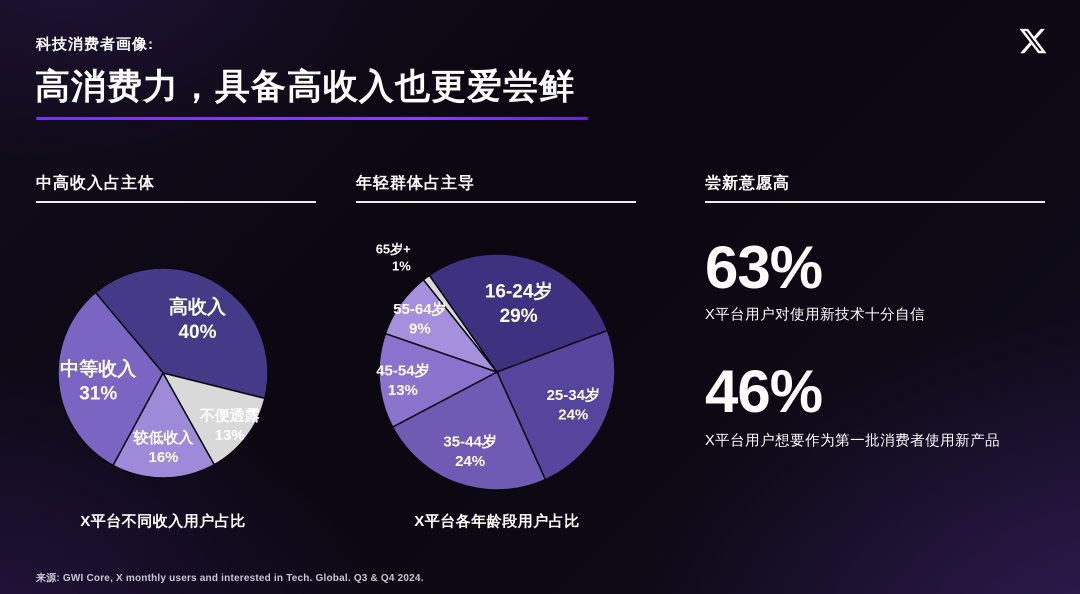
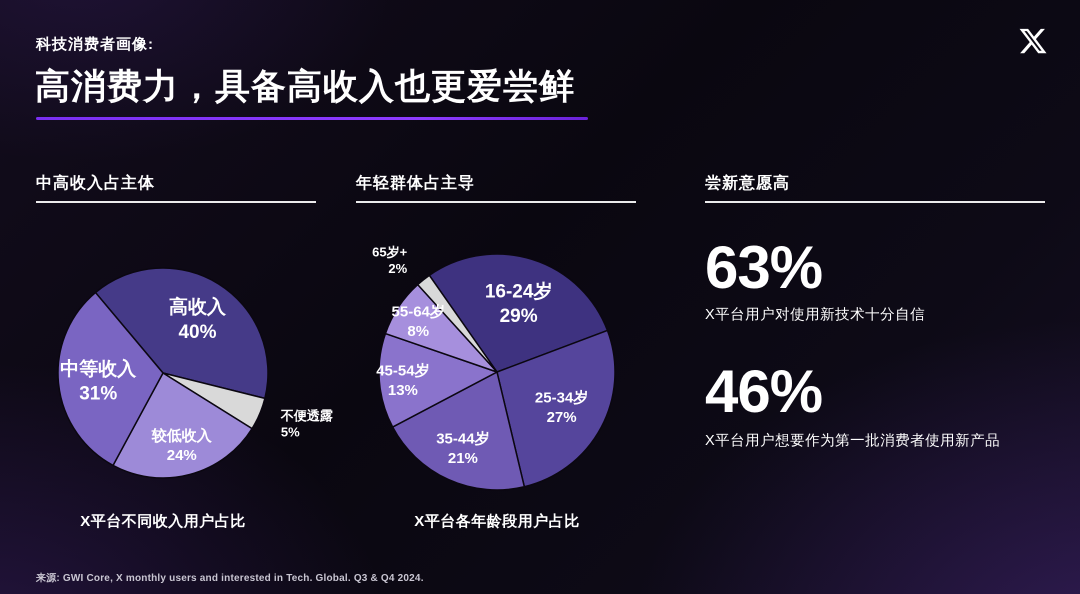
中高收入占主体/不便透露: 13% -> 5%
中高收入占主体/较低收入: 16% -> 24%
年轻群体占主导/25-34岁: 24% -> 27%
年轻群体占主导/35-44岁: 24% -> 21%
年轻群体占主导/55-64岁: 9% -> 8%
年轻群体占主导/65岁+: 1% -> 2%
